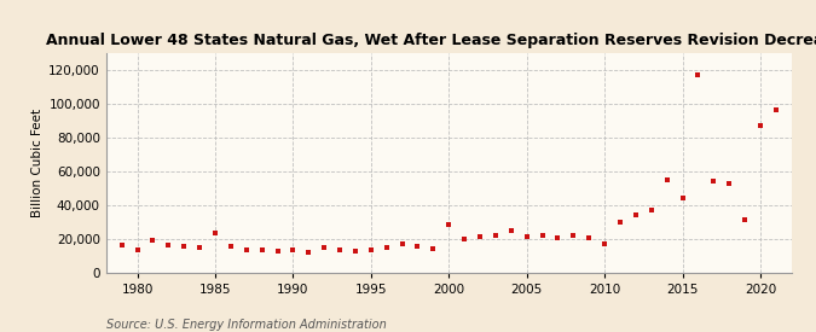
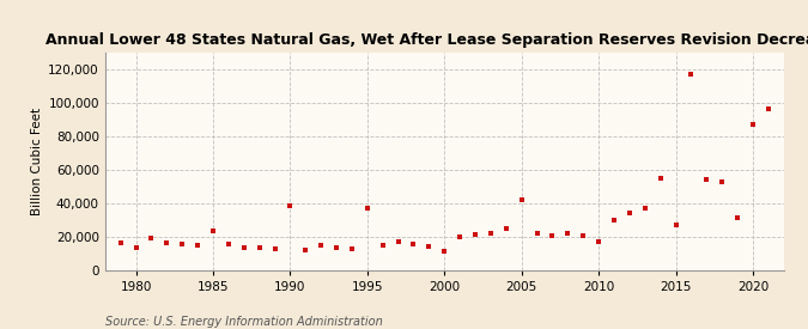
1990: 13,000 -> 38,000
1995: 14,000 -> 37,000
2000: 28,000 -> 11,000
2005: 21,000 -> 42,000
2015: 44,000 -> 27,000
